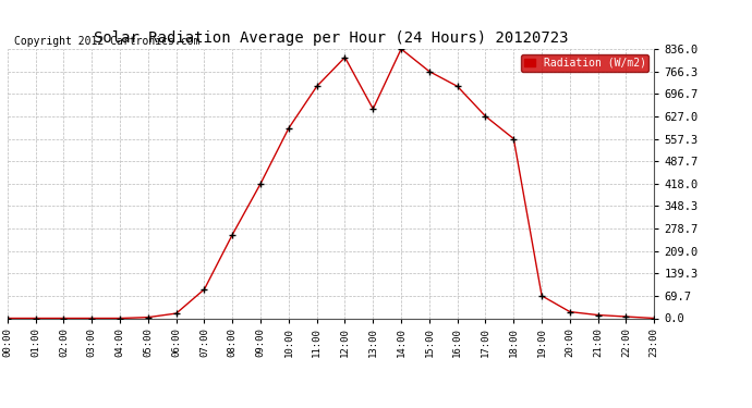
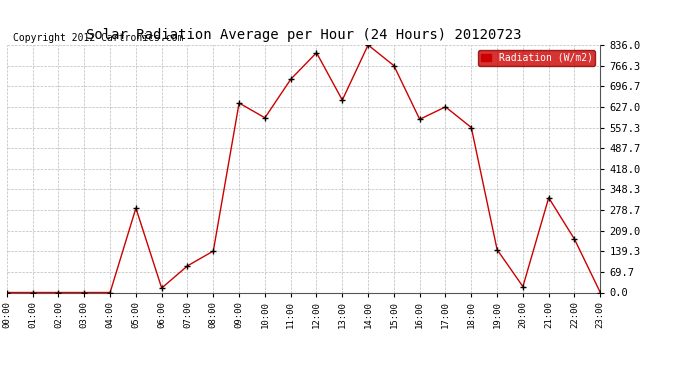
05:00: 3 -> 285
08:00: 260 -> 140
09:00: 418 -> 640
16:00: 720 -> 585
19:00: 70 -> 145
21:00: 10 -> 320
22:00: 5 -> 180
